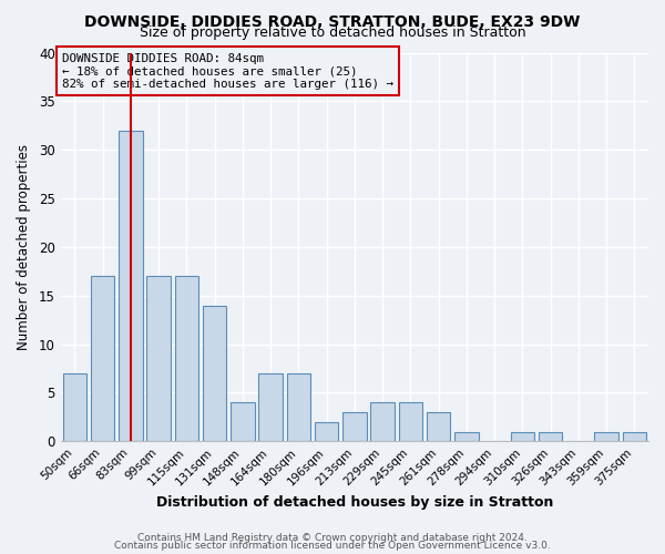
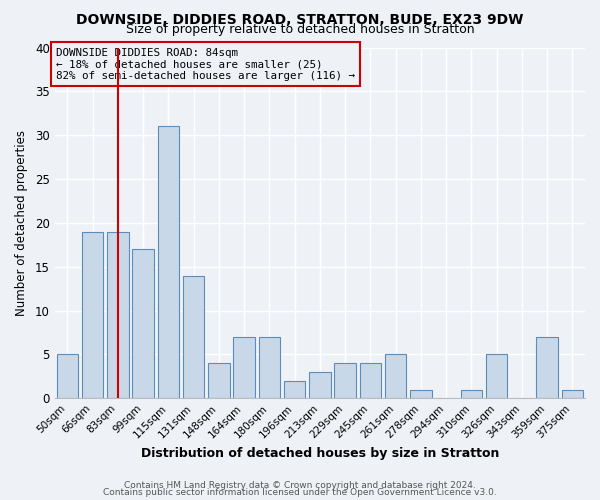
50sqm: 7 -> 5
66sqm: 17 -> 19
83sqm: 32 -> 19
115sqm: 17 -> 31
261sqm: 3 -> 5
326sqm: 1 -> 5
359sqm: 1 -> 7
